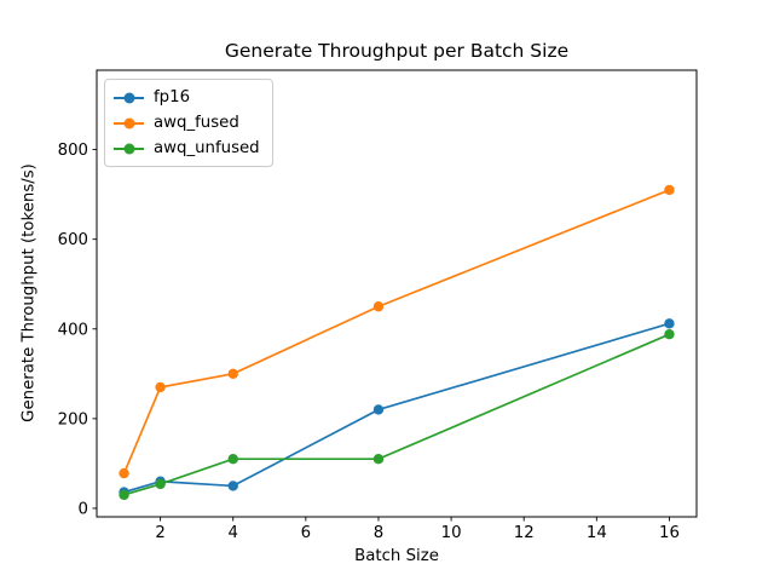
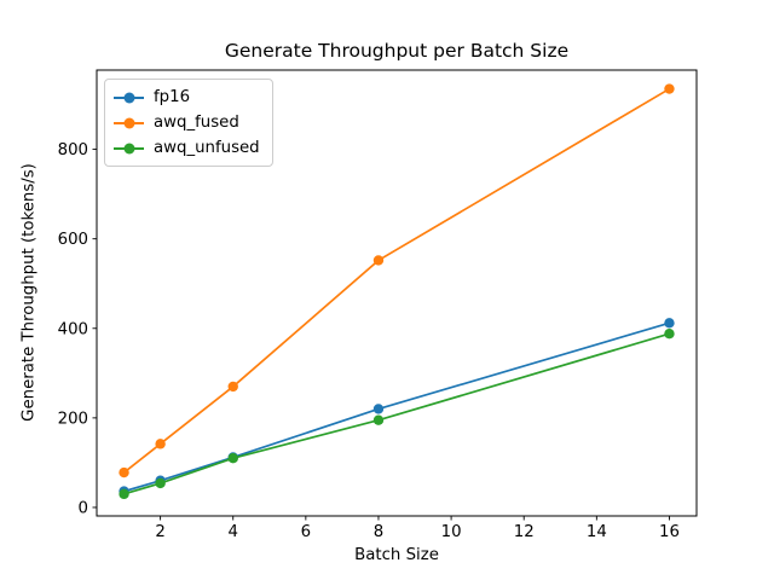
awq_fused/2: 270 -> 140
fp16/4: 50 -> 110
awq_fused/4: 300 -> 270
awq_fused/8: 450 -> 550
awq_unfused/8: 110 -> 200
awq_fused/16: 710 -> 940
